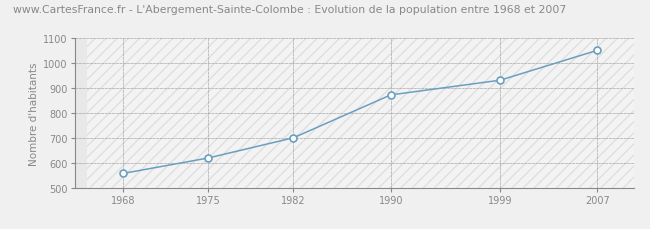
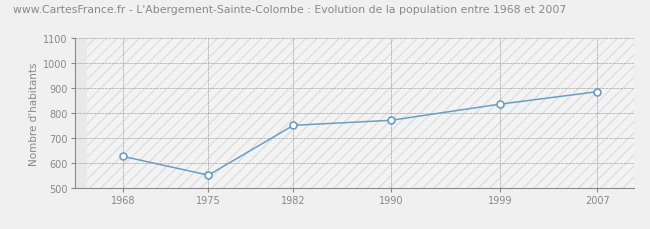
1968: 557 -> 625
1975: 619 -> 550
1982: 700 -> 750
1990: 872 -> 770
1999: 931 -> 835
2007: 1051 -> 885
